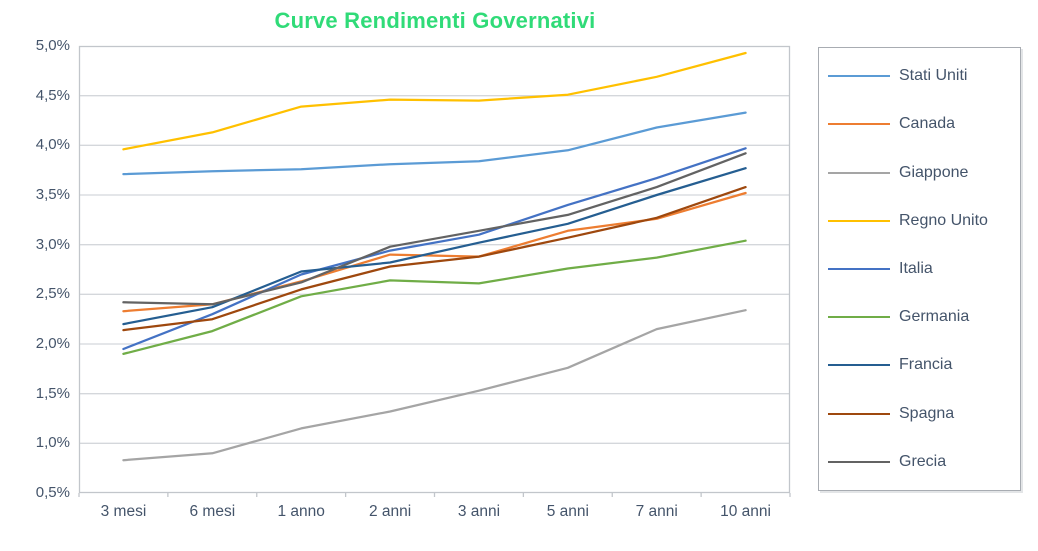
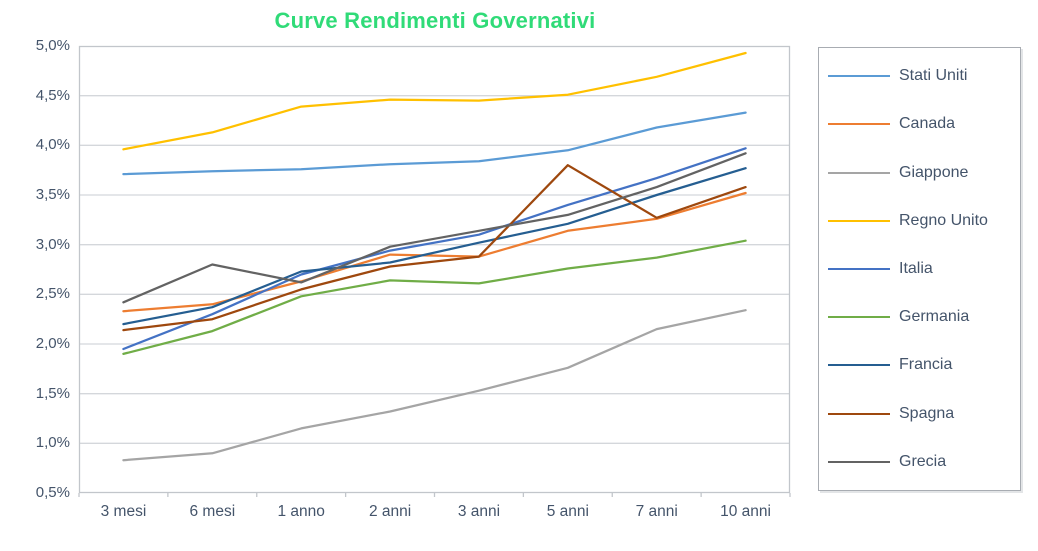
Grecia/6 mesi: 2,4% -> 2,8%
Spagna/5 anni: 3,1% -> 3,8%
